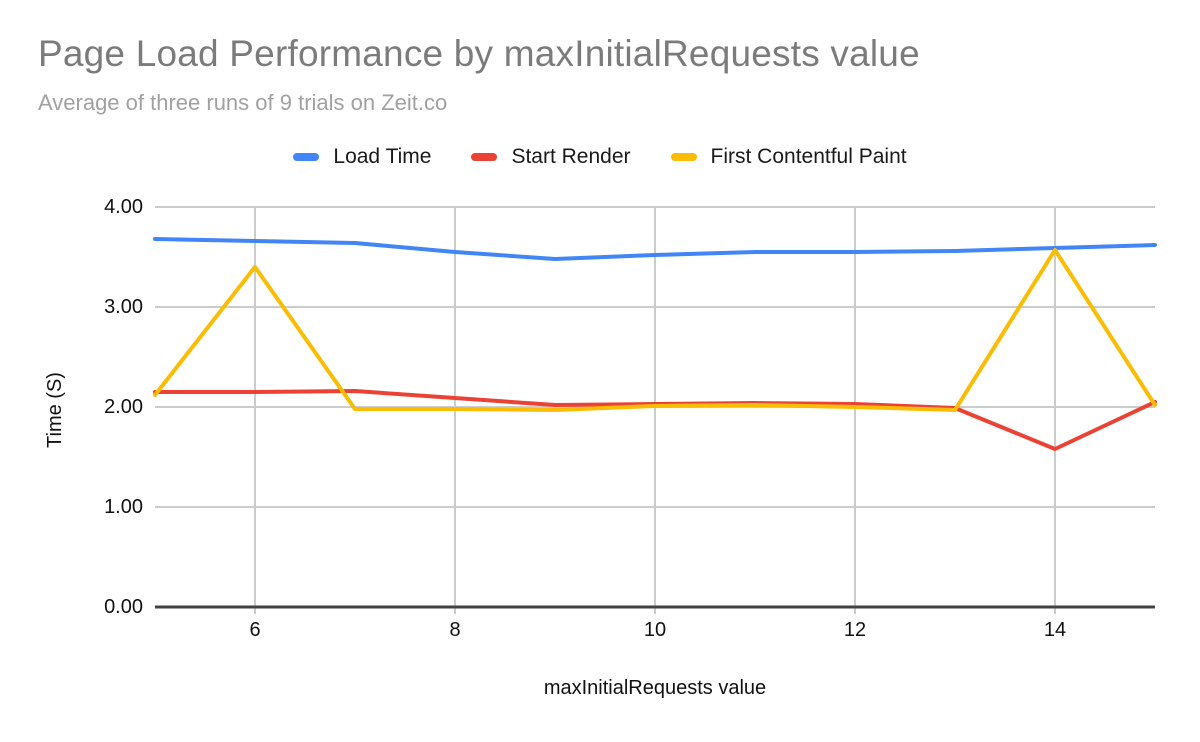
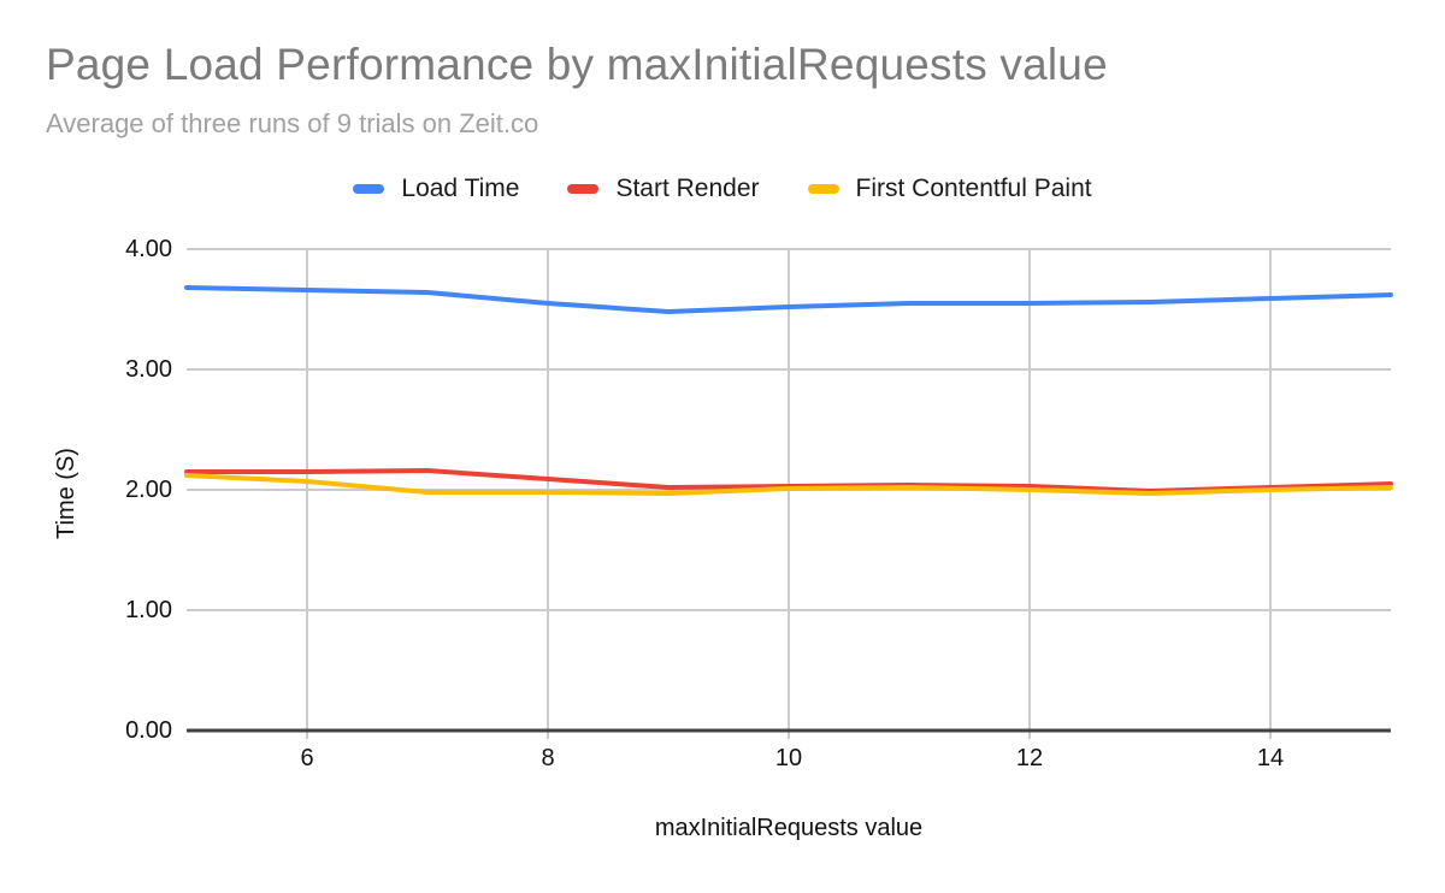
First Contentful Paint/6: 3.40 -> 2.07
Start Render/14: 1.58 -> 2.02
First Contentful Paint/14: 3.57 -> 2.00
